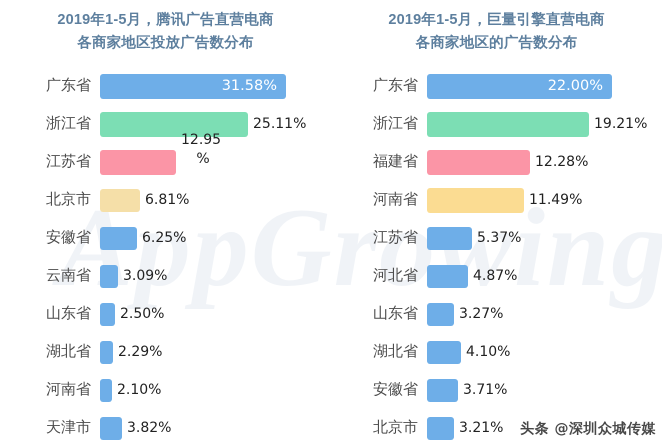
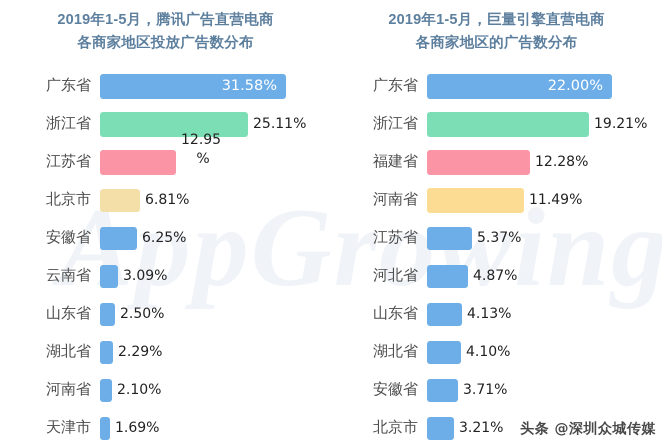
2019年1-5月，腾讯广告直营电商各商家地区投放广告数分布/天津市: 3.82% -> 1.69%
2019年1-5月，巨量引擎直营电商各商家地区的广告数分布/山东省: 3.27% -> 4.13%
